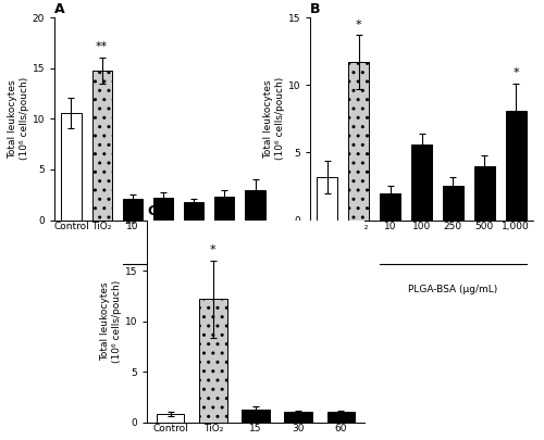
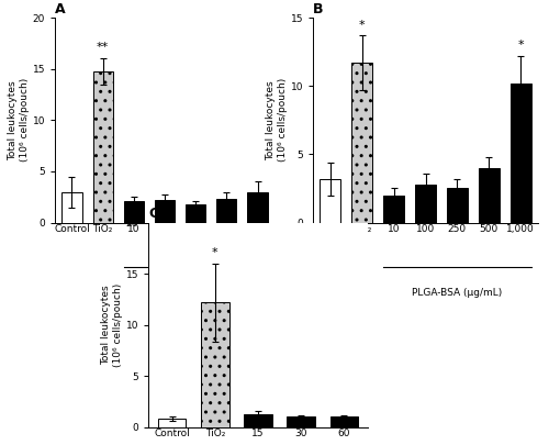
A/Control: 10.6 -> 3.0
B/100: 5.6 -> 2.8
B/1,000: 8.1 -> 10.2
